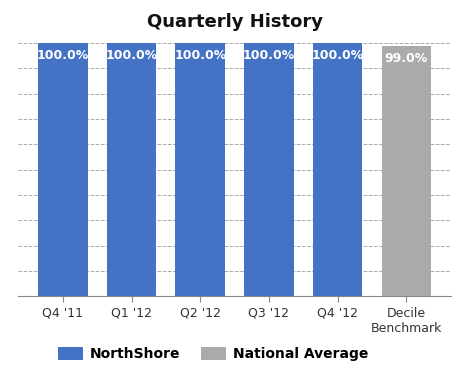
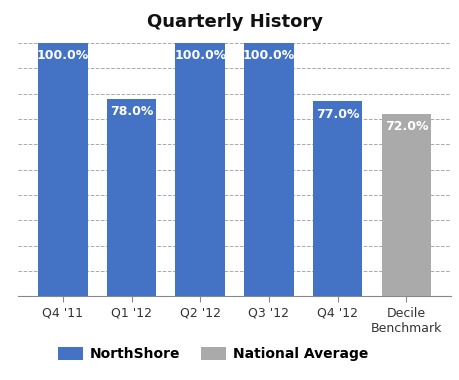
Q1 '12: 100.0% -> 78.0%
Q4 '12: 100.0% -> 77.0%
Decile Benchmark: 99.0% -> 72.0%
